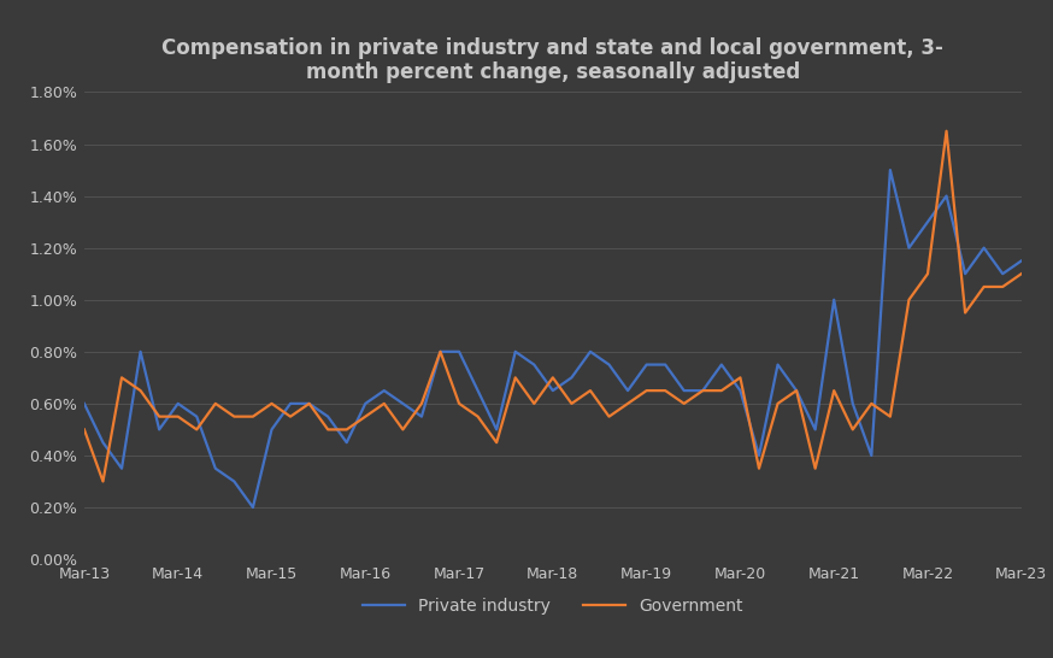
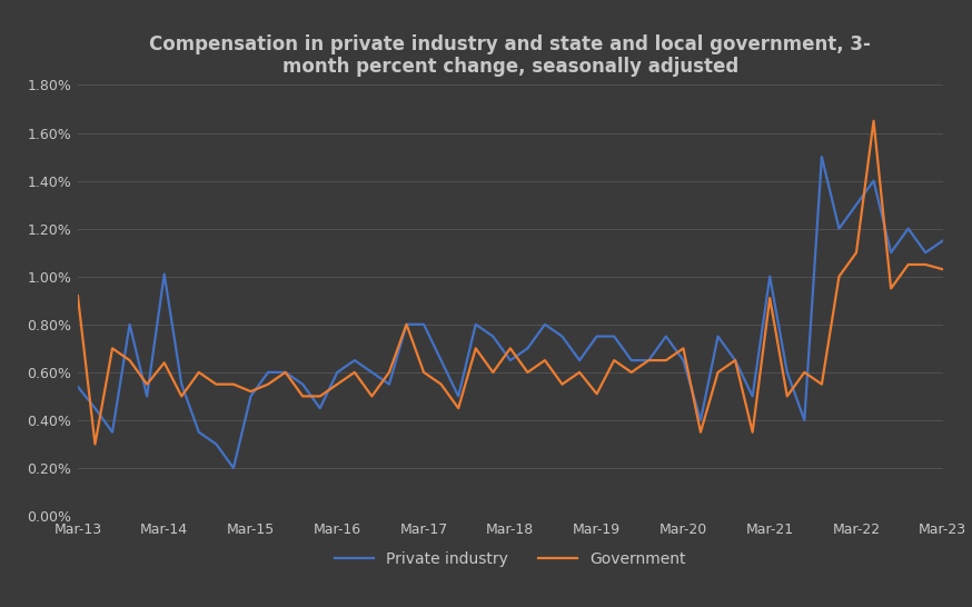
Private industry/Mar-13: 0.60% -> 0.54%
Government/Mar-13: 0.50% -> 0.92%
Private industry/Mar-14: 0.60% -> 1.01%
Government/Mar-14: 0.55% -> 0.64%
Government/Mar-15: 0.60% -> 0.52%
Government/Mar-19: 0.65% -> 0.51%
Government/Mar-21: 0.65% -> 0.91%
Government/Mar-23: 1.10% -> 1.03%
